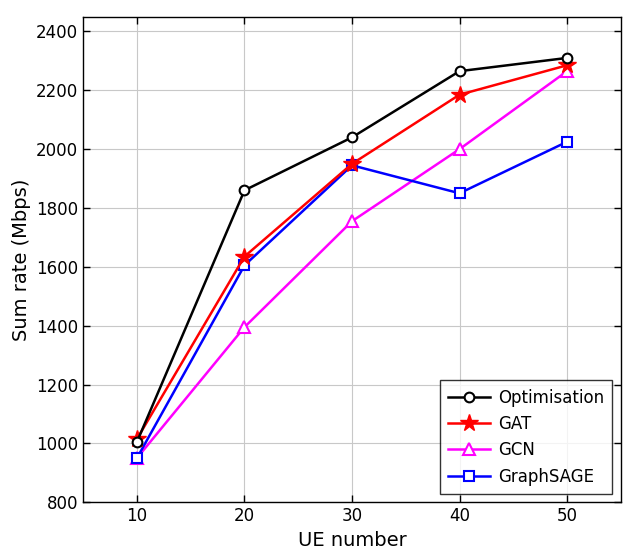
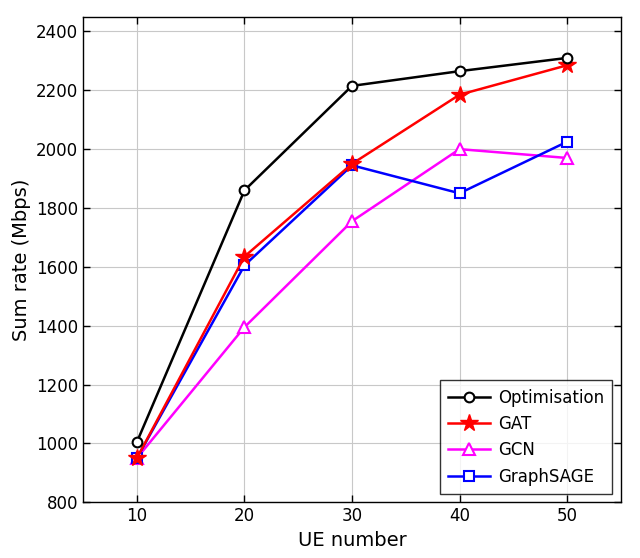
GAT/10: 1015 -> 950
Optimisation/30: 2040 -> 2215
GCN/50: 2265 -> 1970
